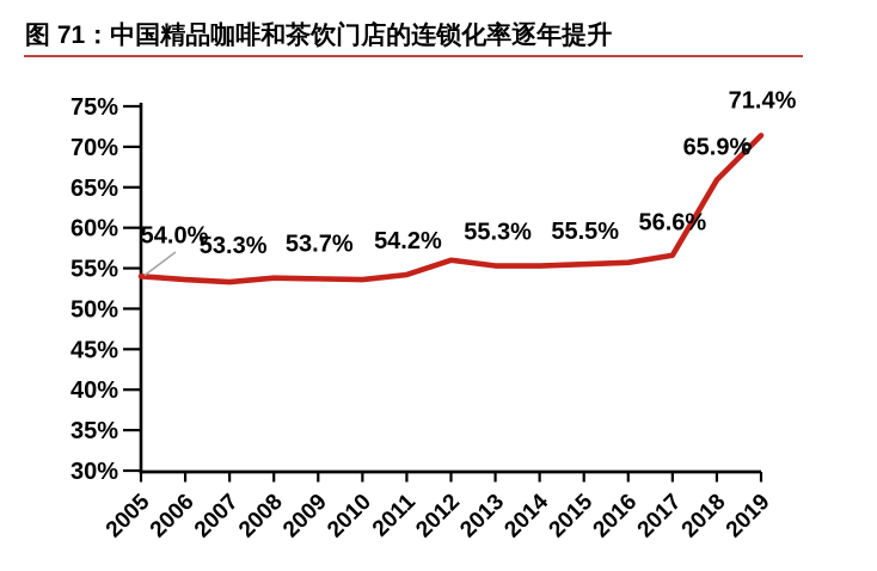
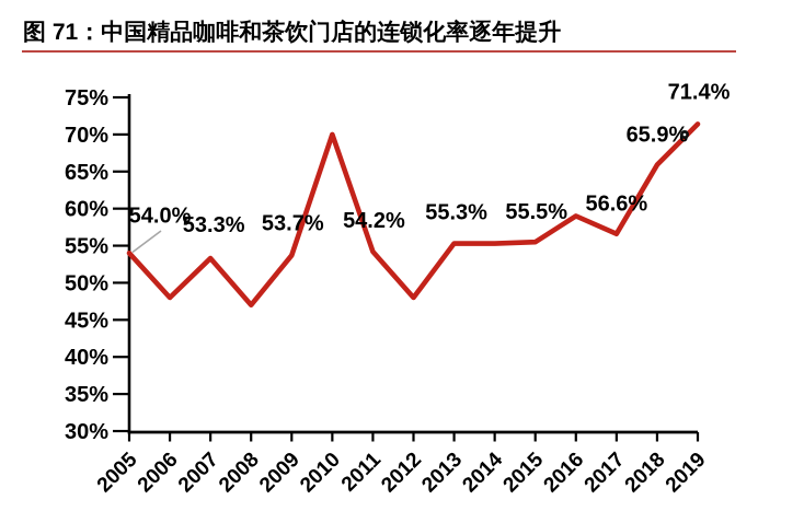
2006: 54% -> 48%
2008: 54% -> 47%
2010: 54% -> 70%
2012: 56% -> 48%
2016: 56% -> 59%
